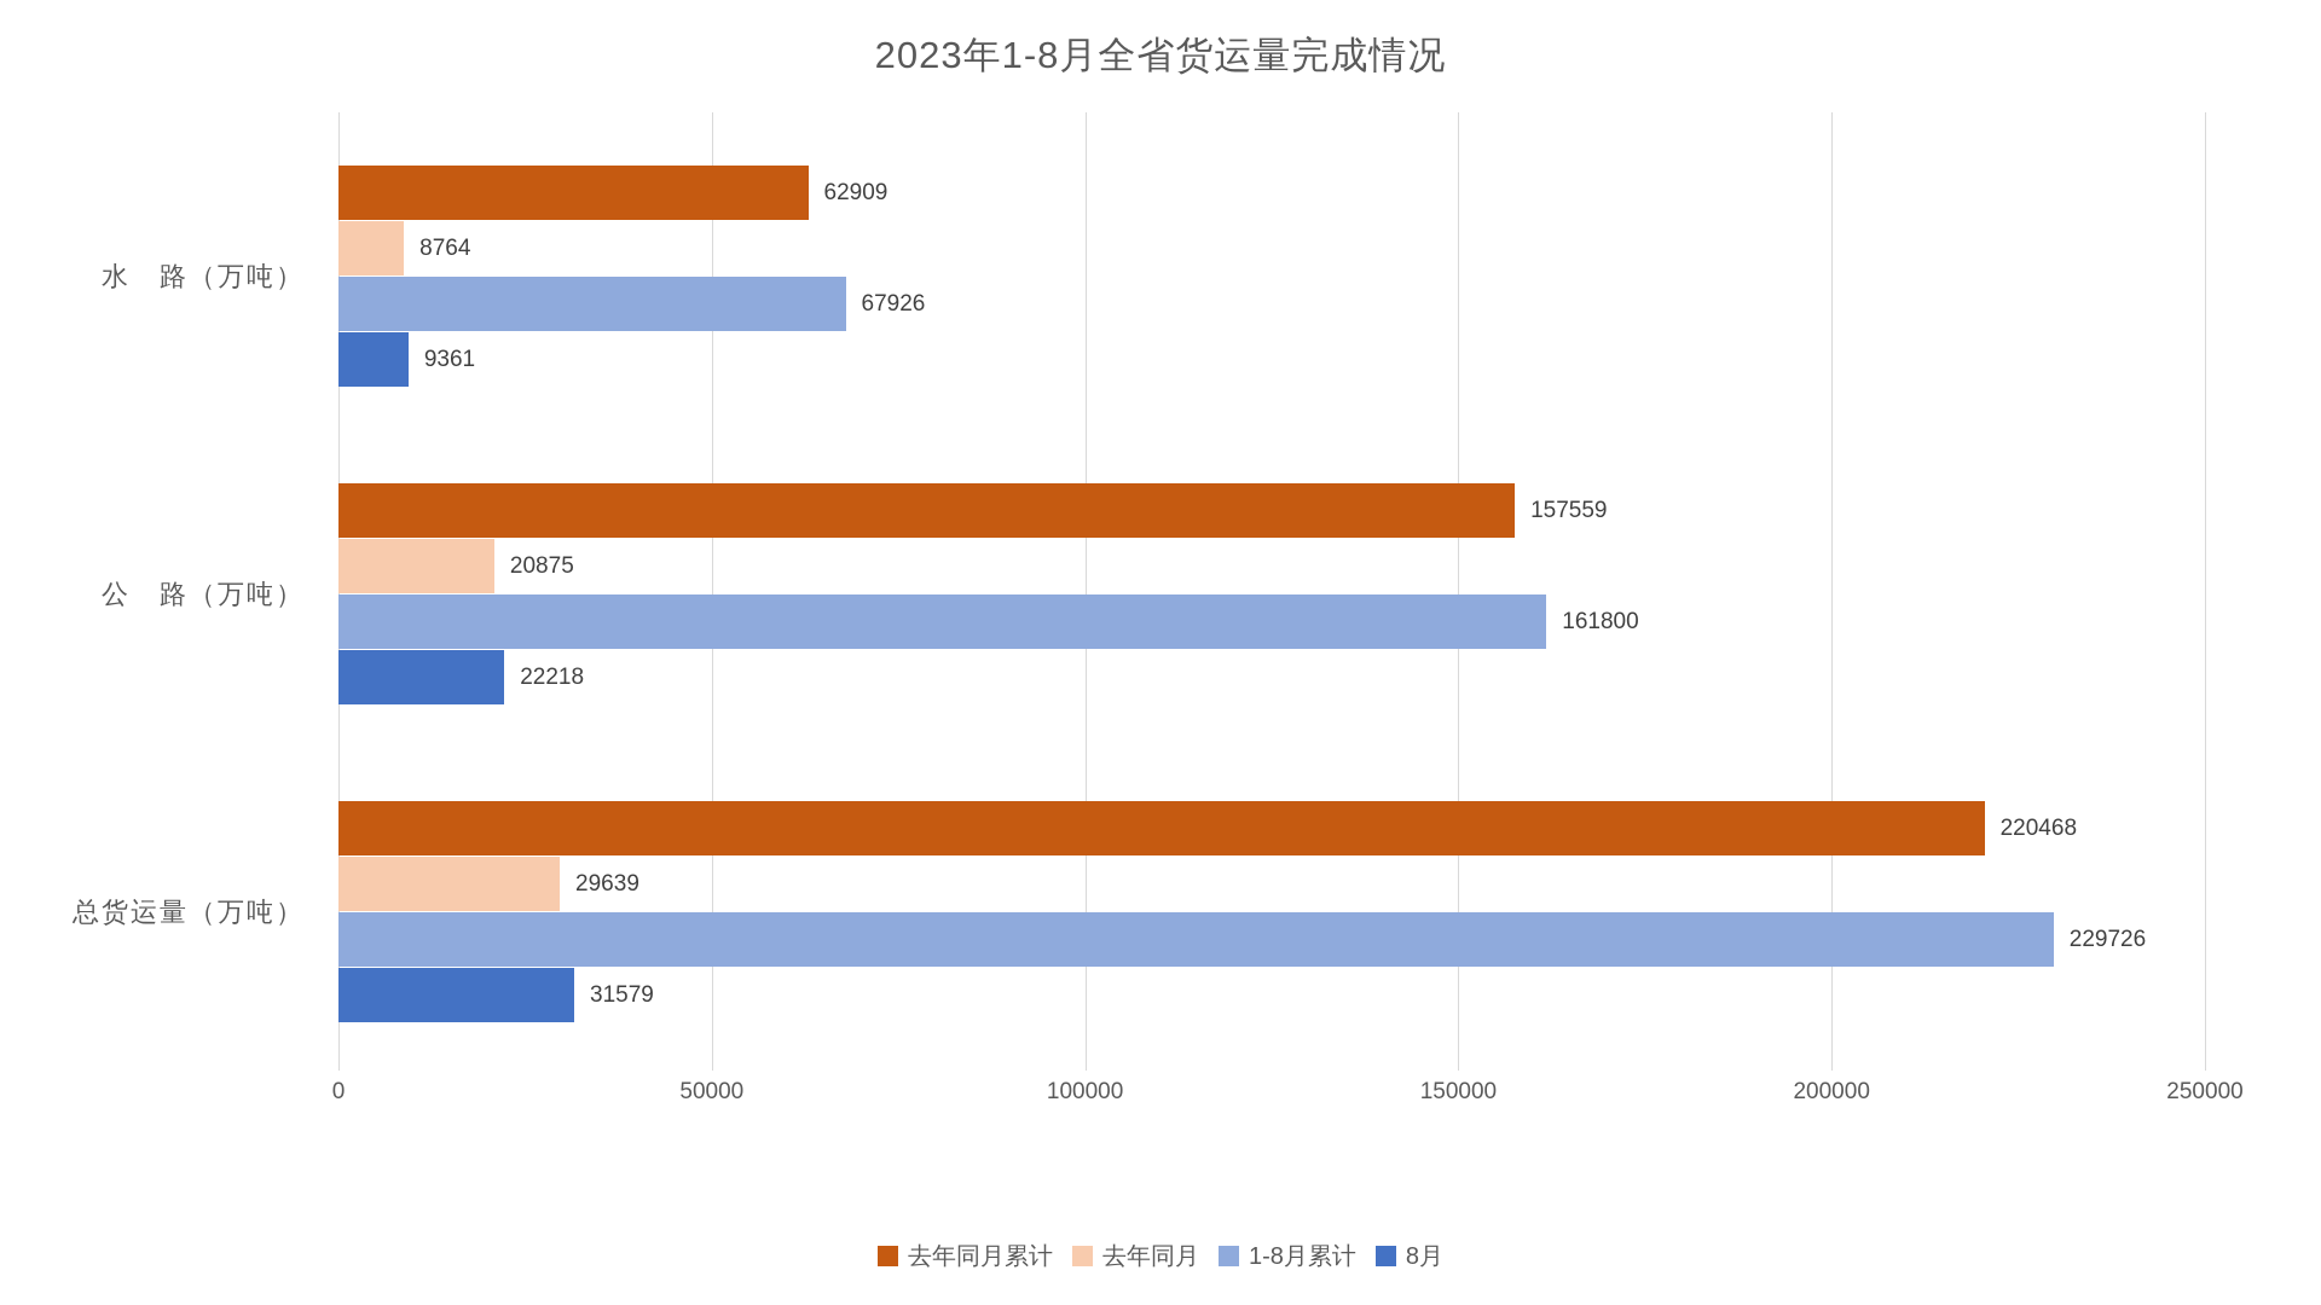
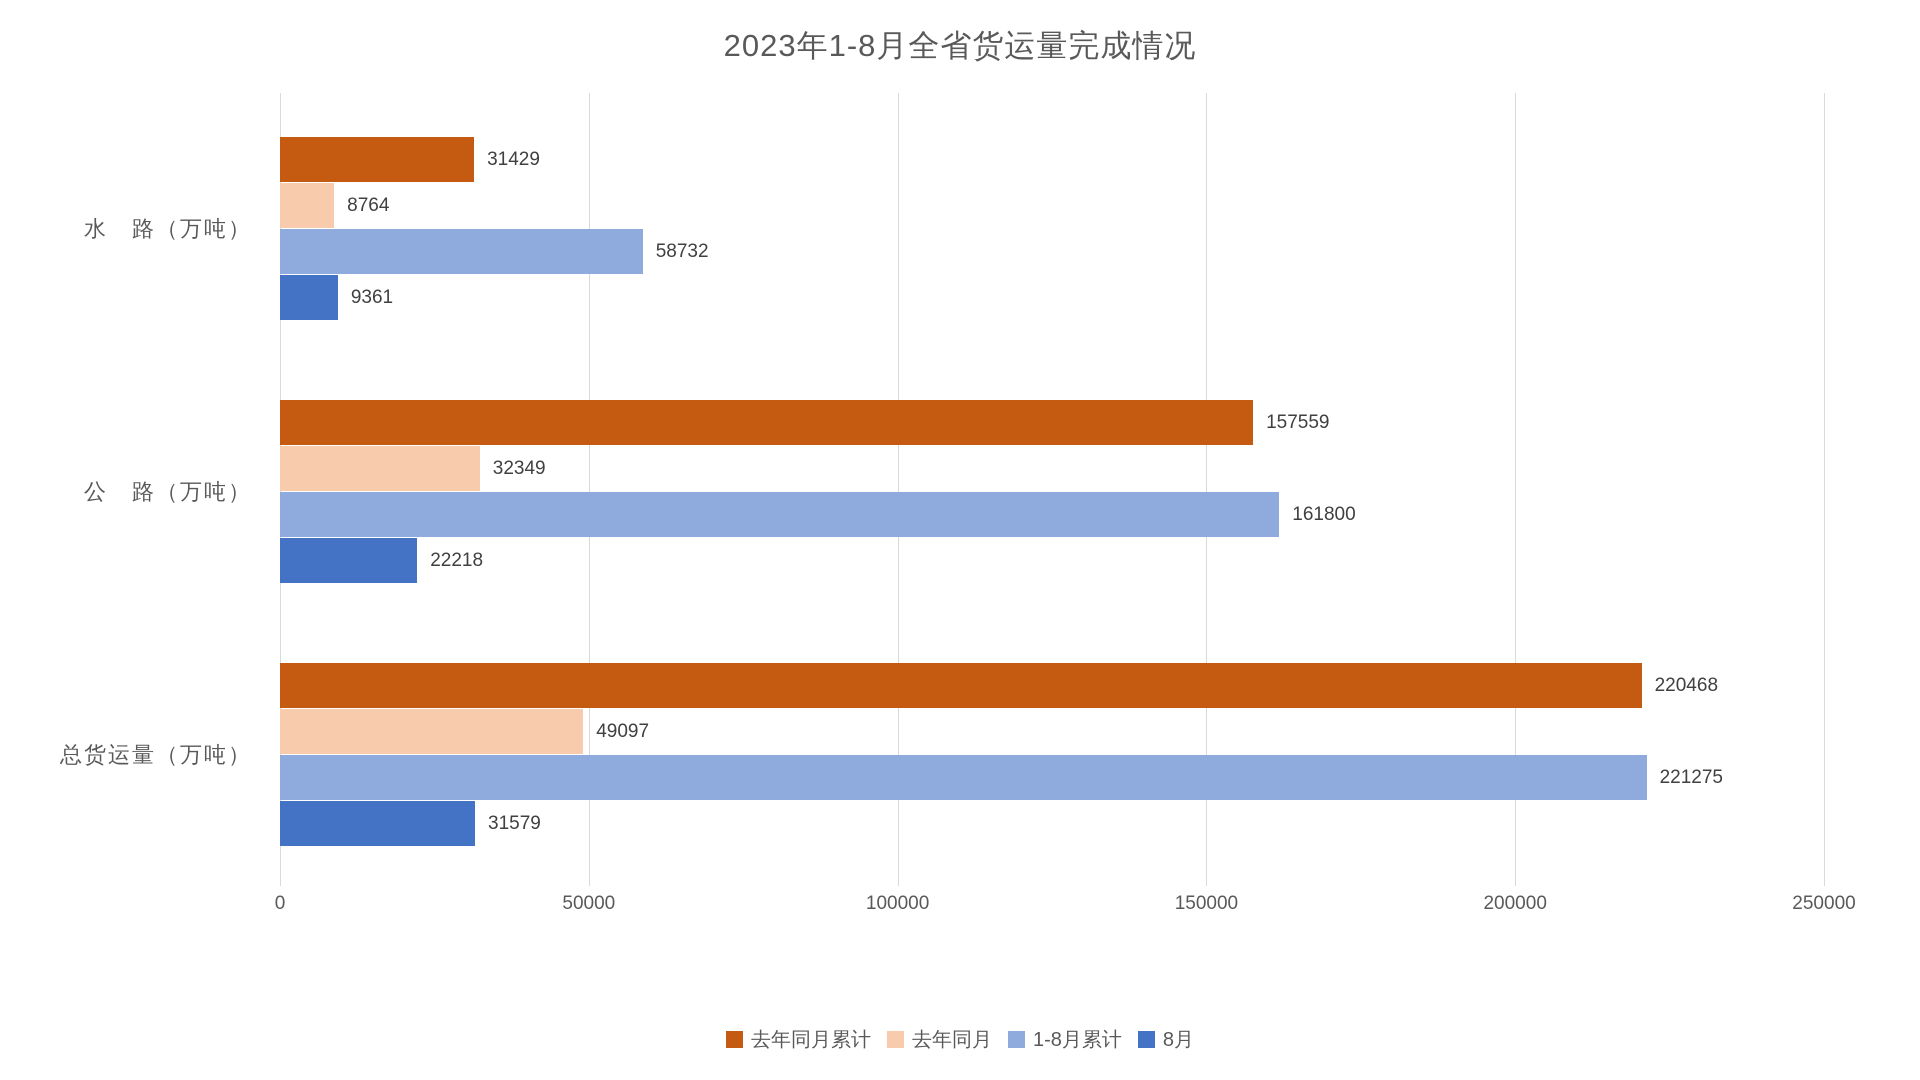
去年同月累计/水 路（万吨）: 62909 -> 31429
1-8月累计/水 路（万吨）: 67926 -> 58732
去年同月/公 路（万吨）: 20875 -> 32349
去年同月/总货运量（万吨）: 29639 -> 49097
1-8月累计/总货运量（万吨）: 229726 -> 221275
